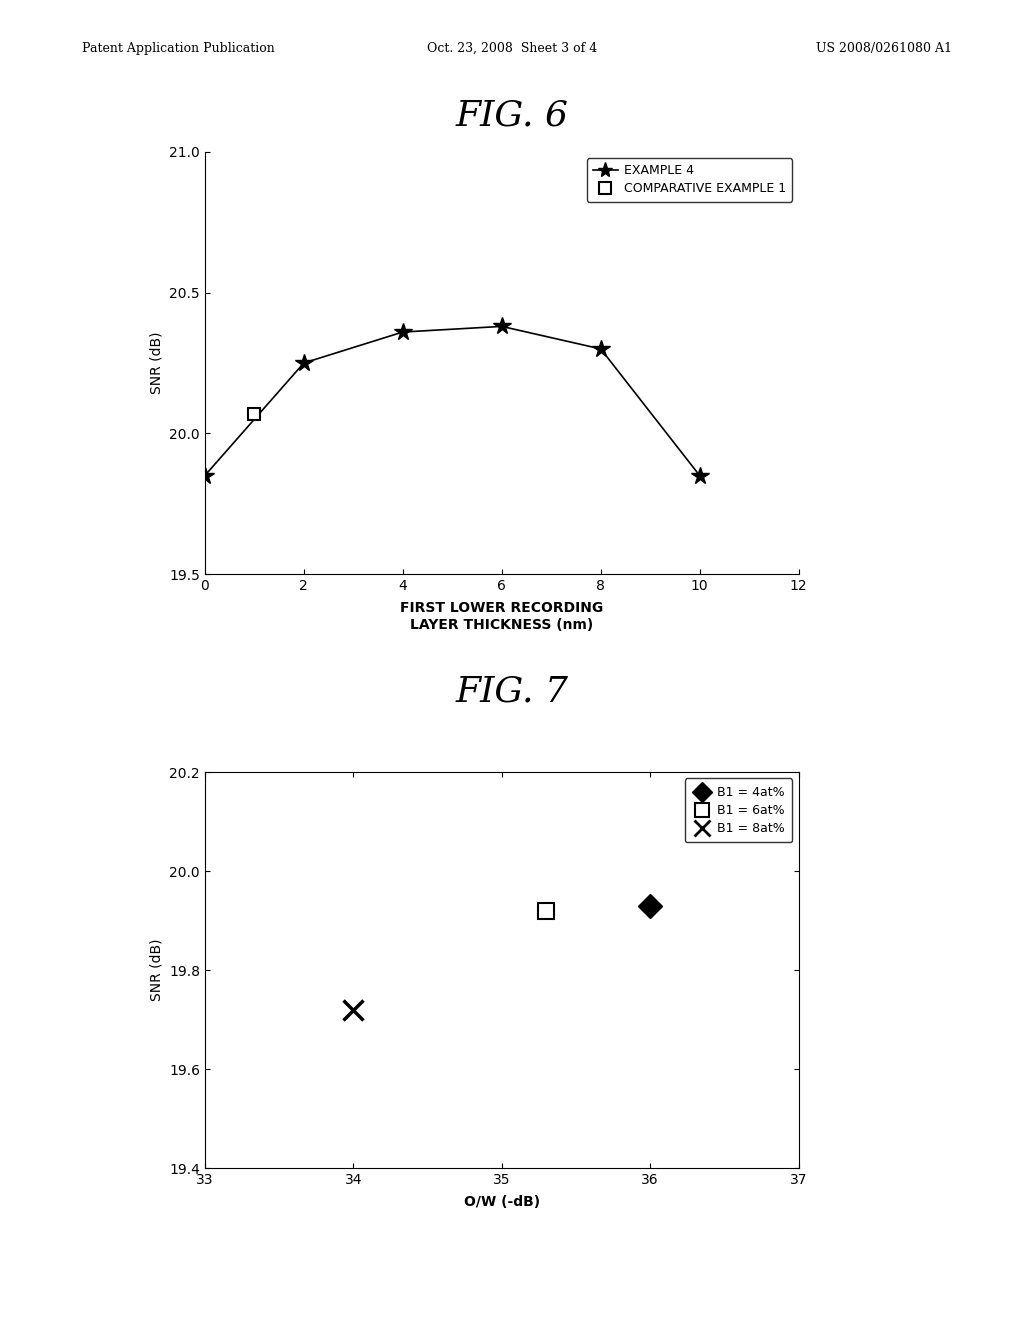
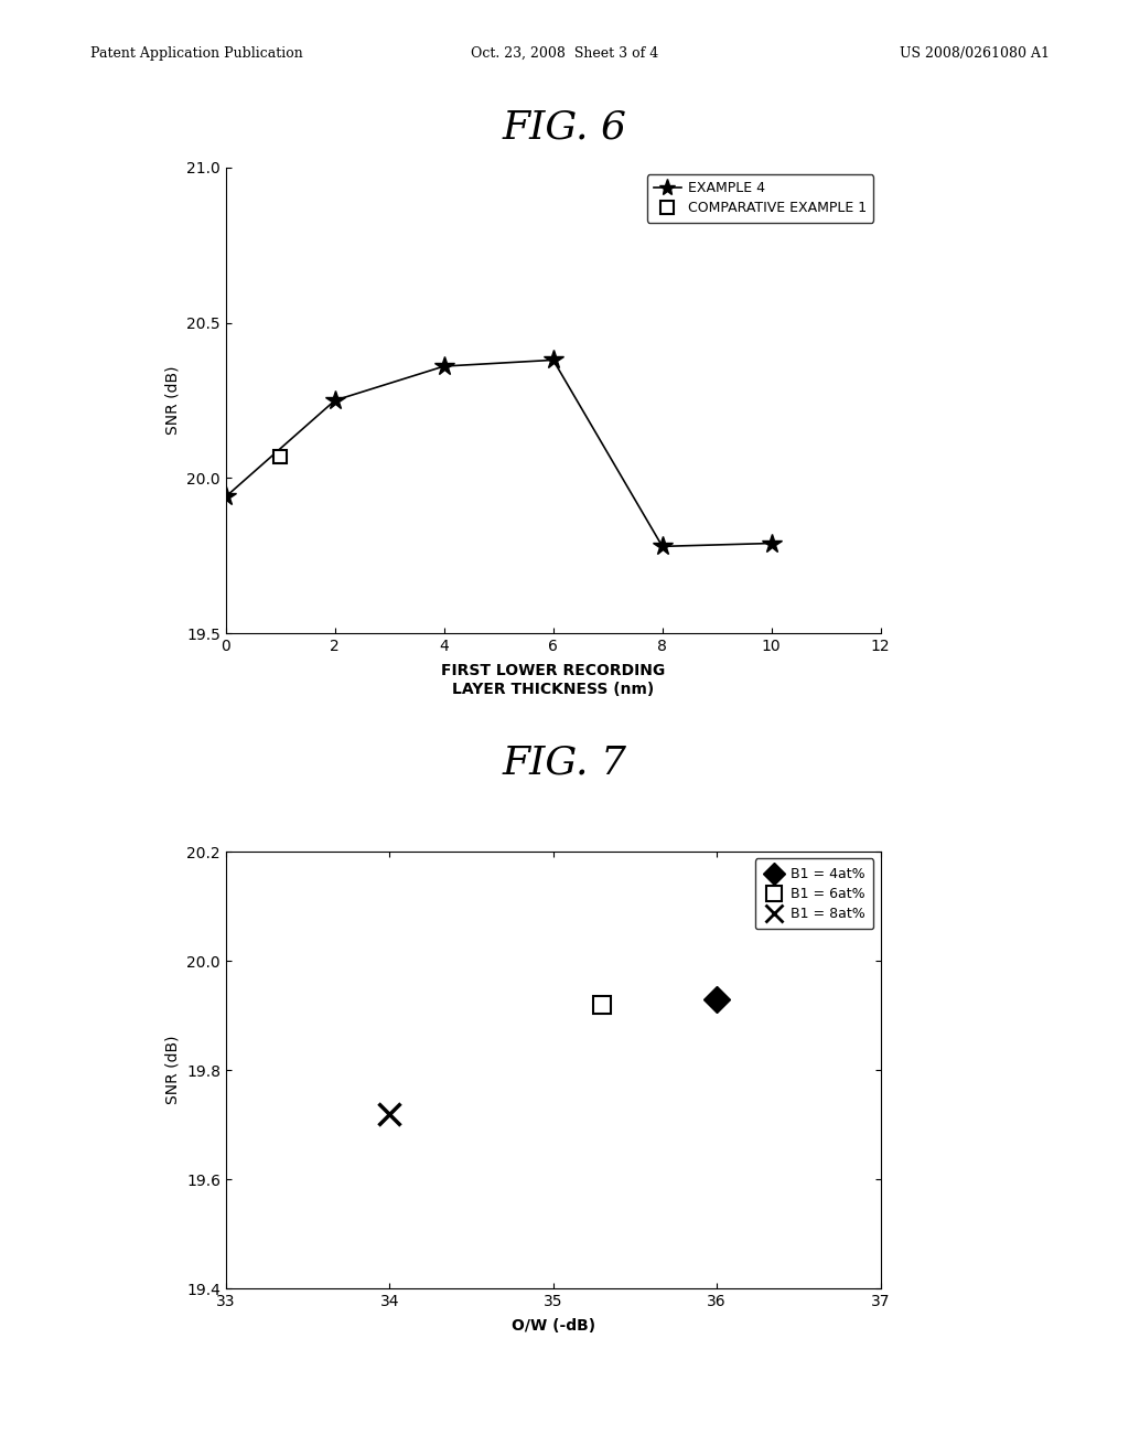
0: 19.85 -> 19.94
8: 20.30 -> 19.78
10: 19.85 -> 19.79
